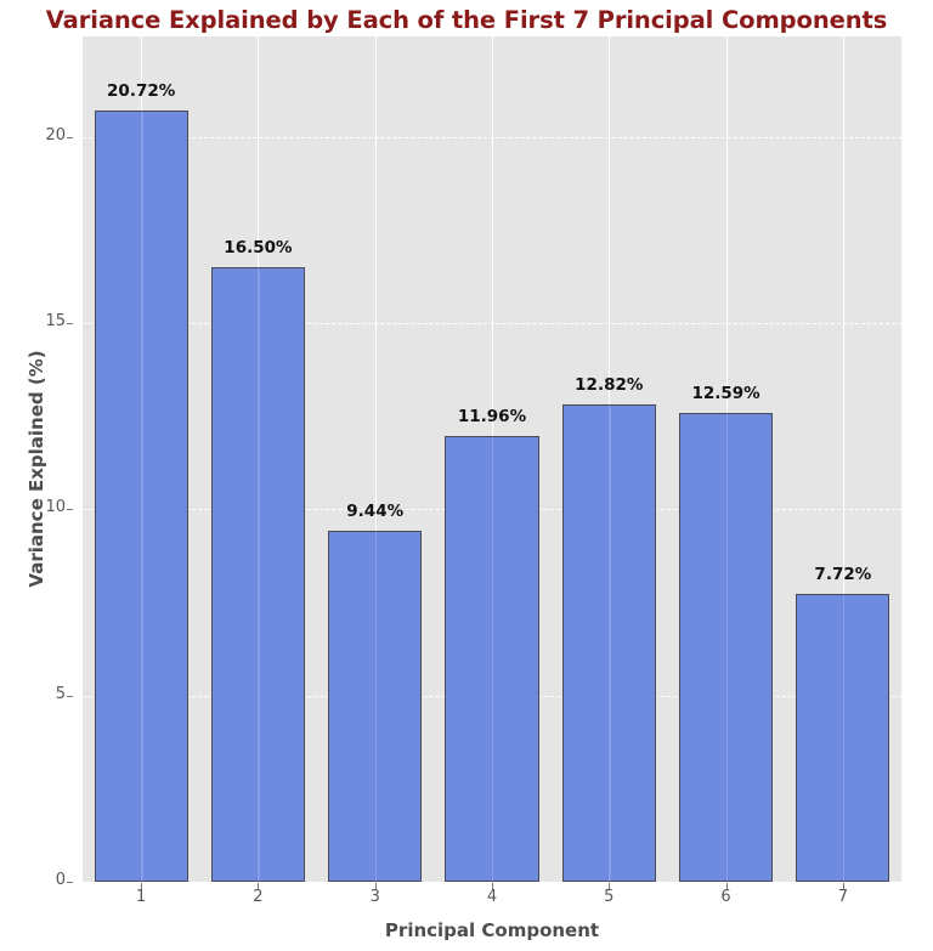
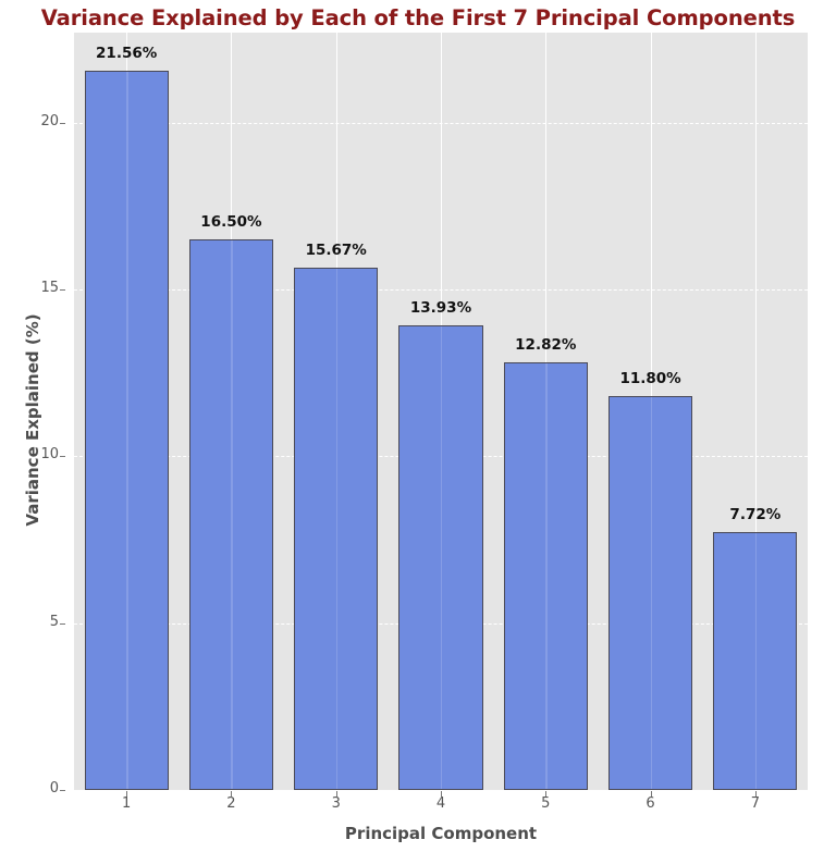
1: 20.72% -> 21.56%
3: 9.44% -> 15.67%
4: 11.96% -> 13.93%
6: 12.59% -> 11.80%
